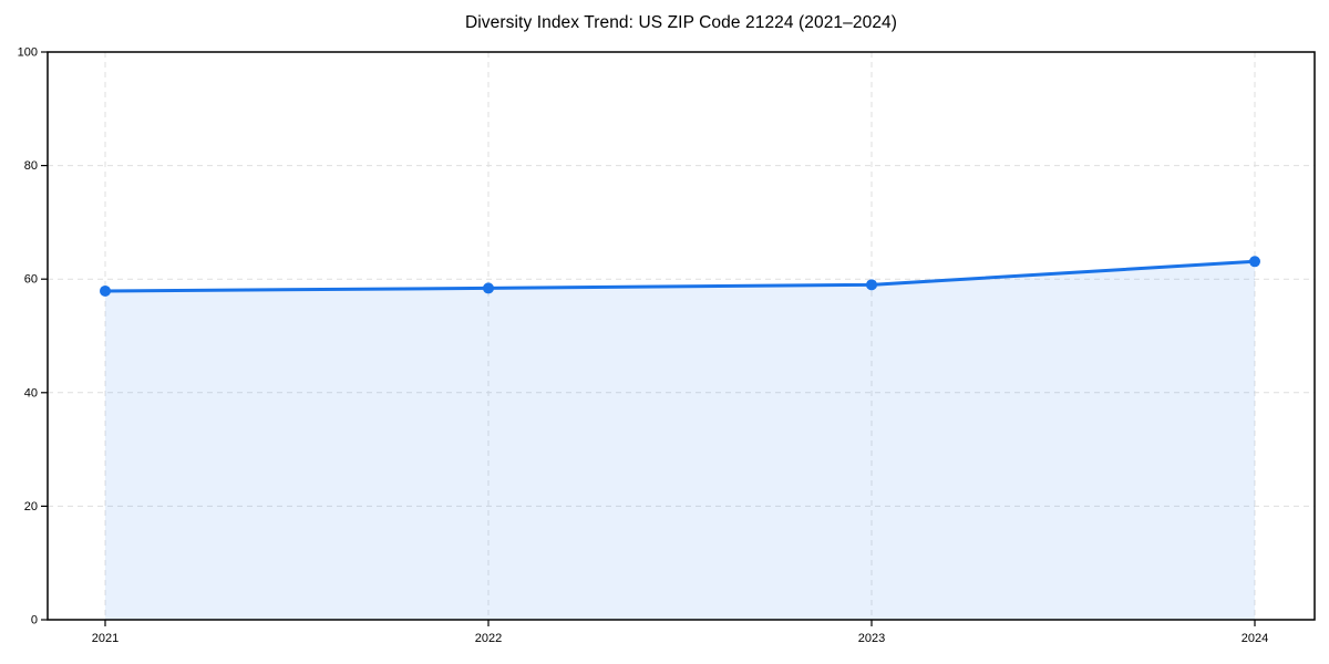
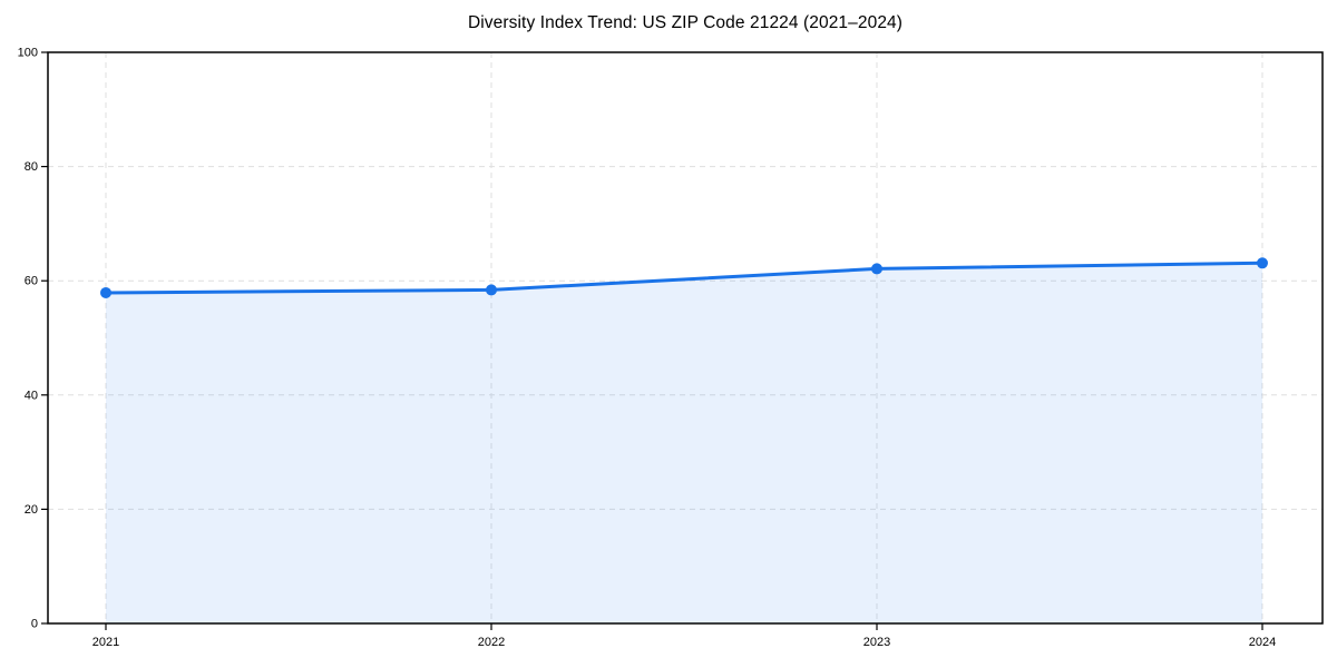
2023: 59 -> 62
